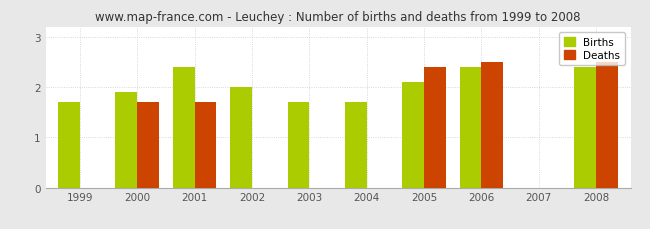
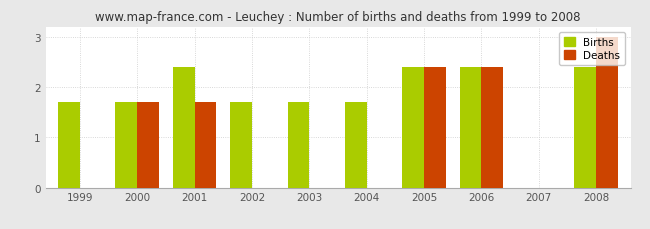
Births/2000: 1.9 -> 1.7
Births/2002: 2.0 -> 1.7
Births/2005: 2.1 -> 2.4
Deaths/2006: 2.5 -> 2.4
Deaths/2008: 2.5 -> 3.0
